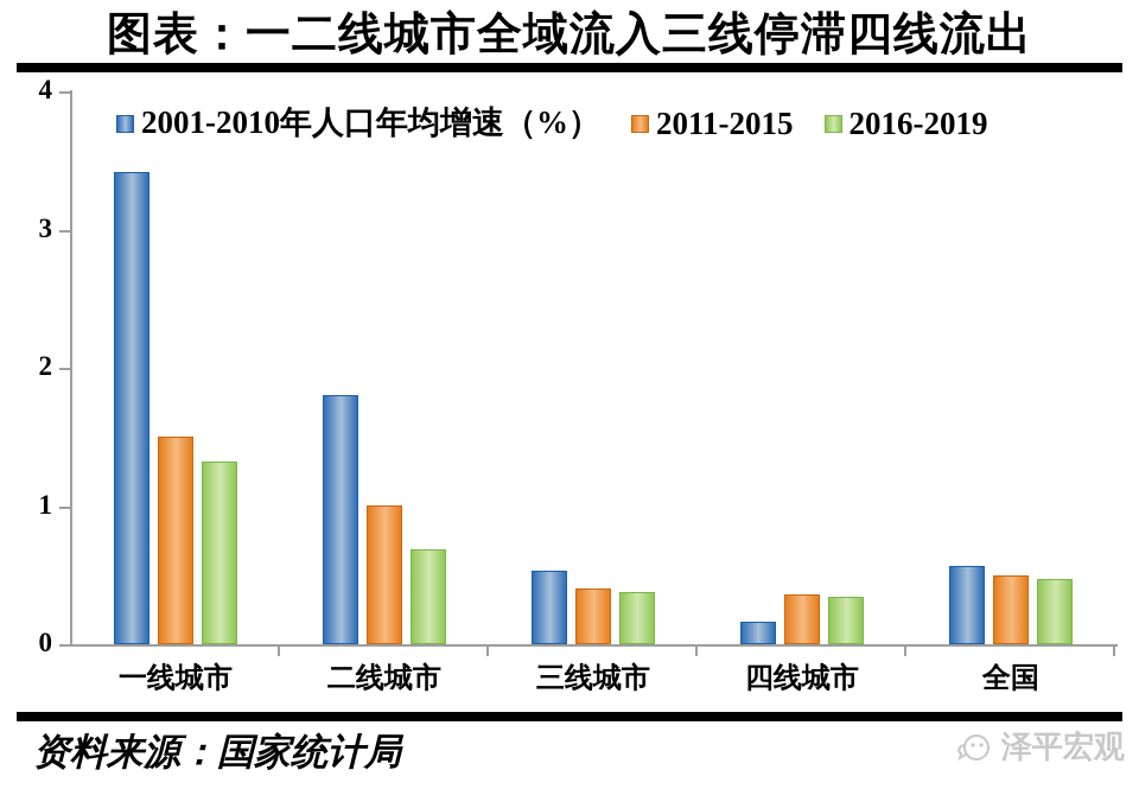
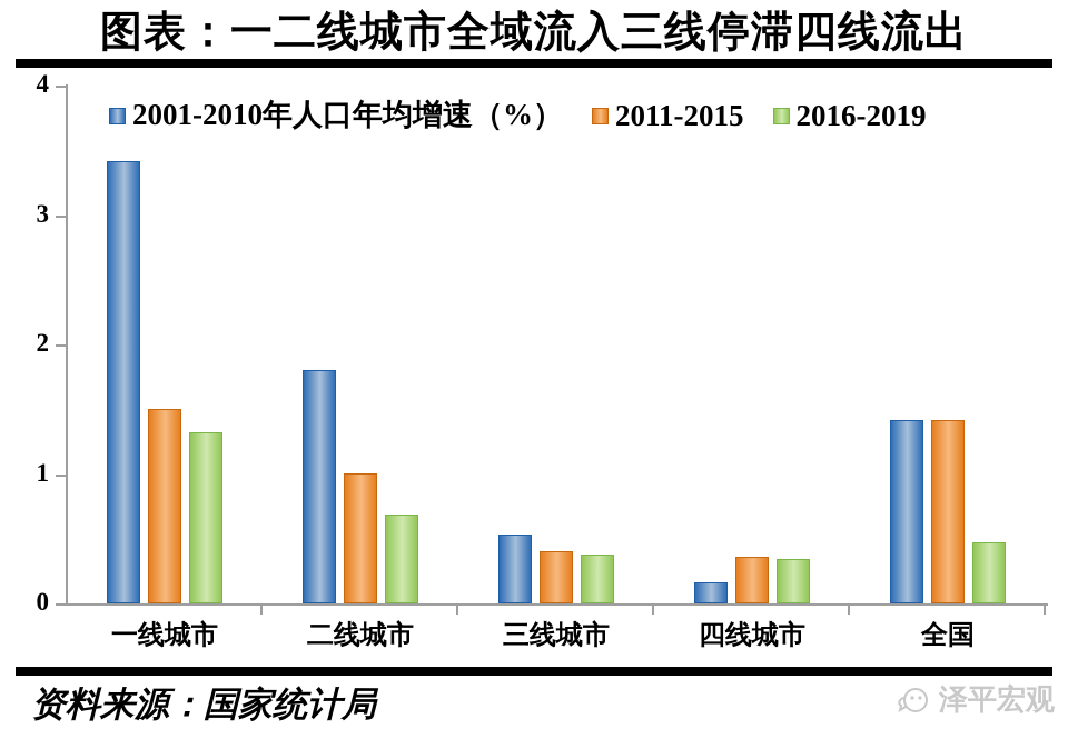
2001-2010年人口年均增速（%）/全国: 0.57 -> 1.42
2011-2015/全国: 0.50 -> 1.42
